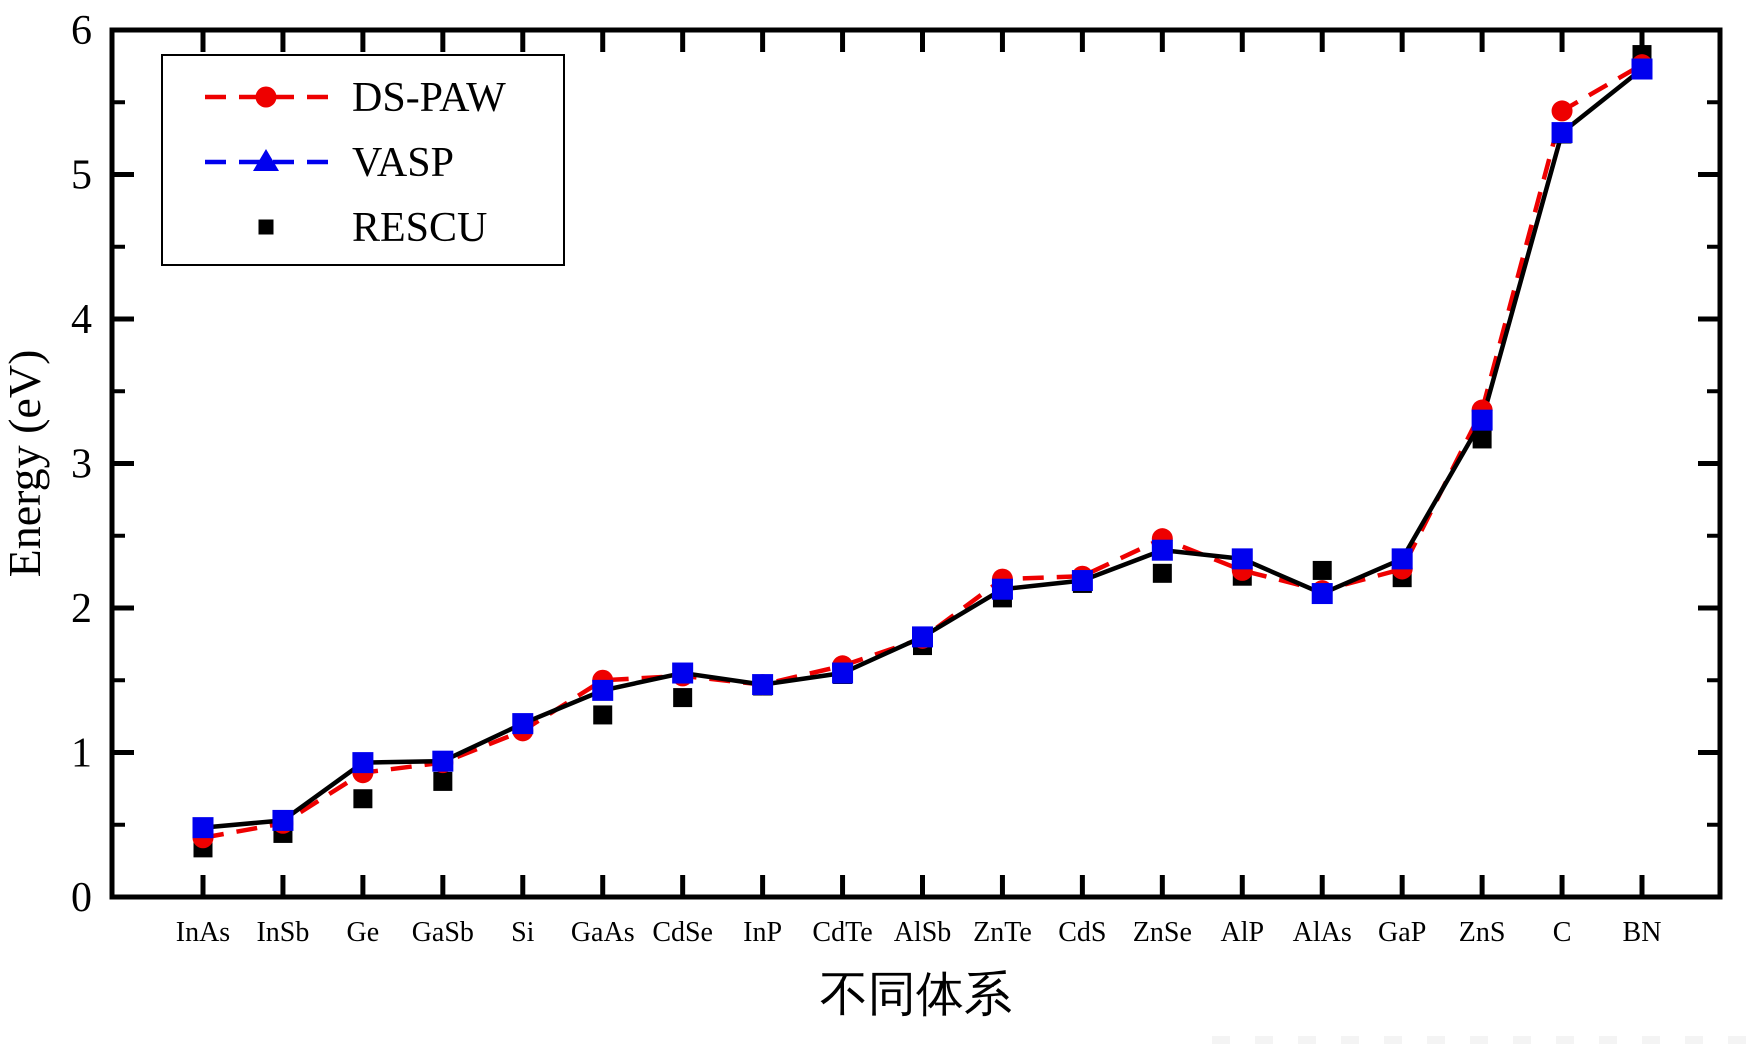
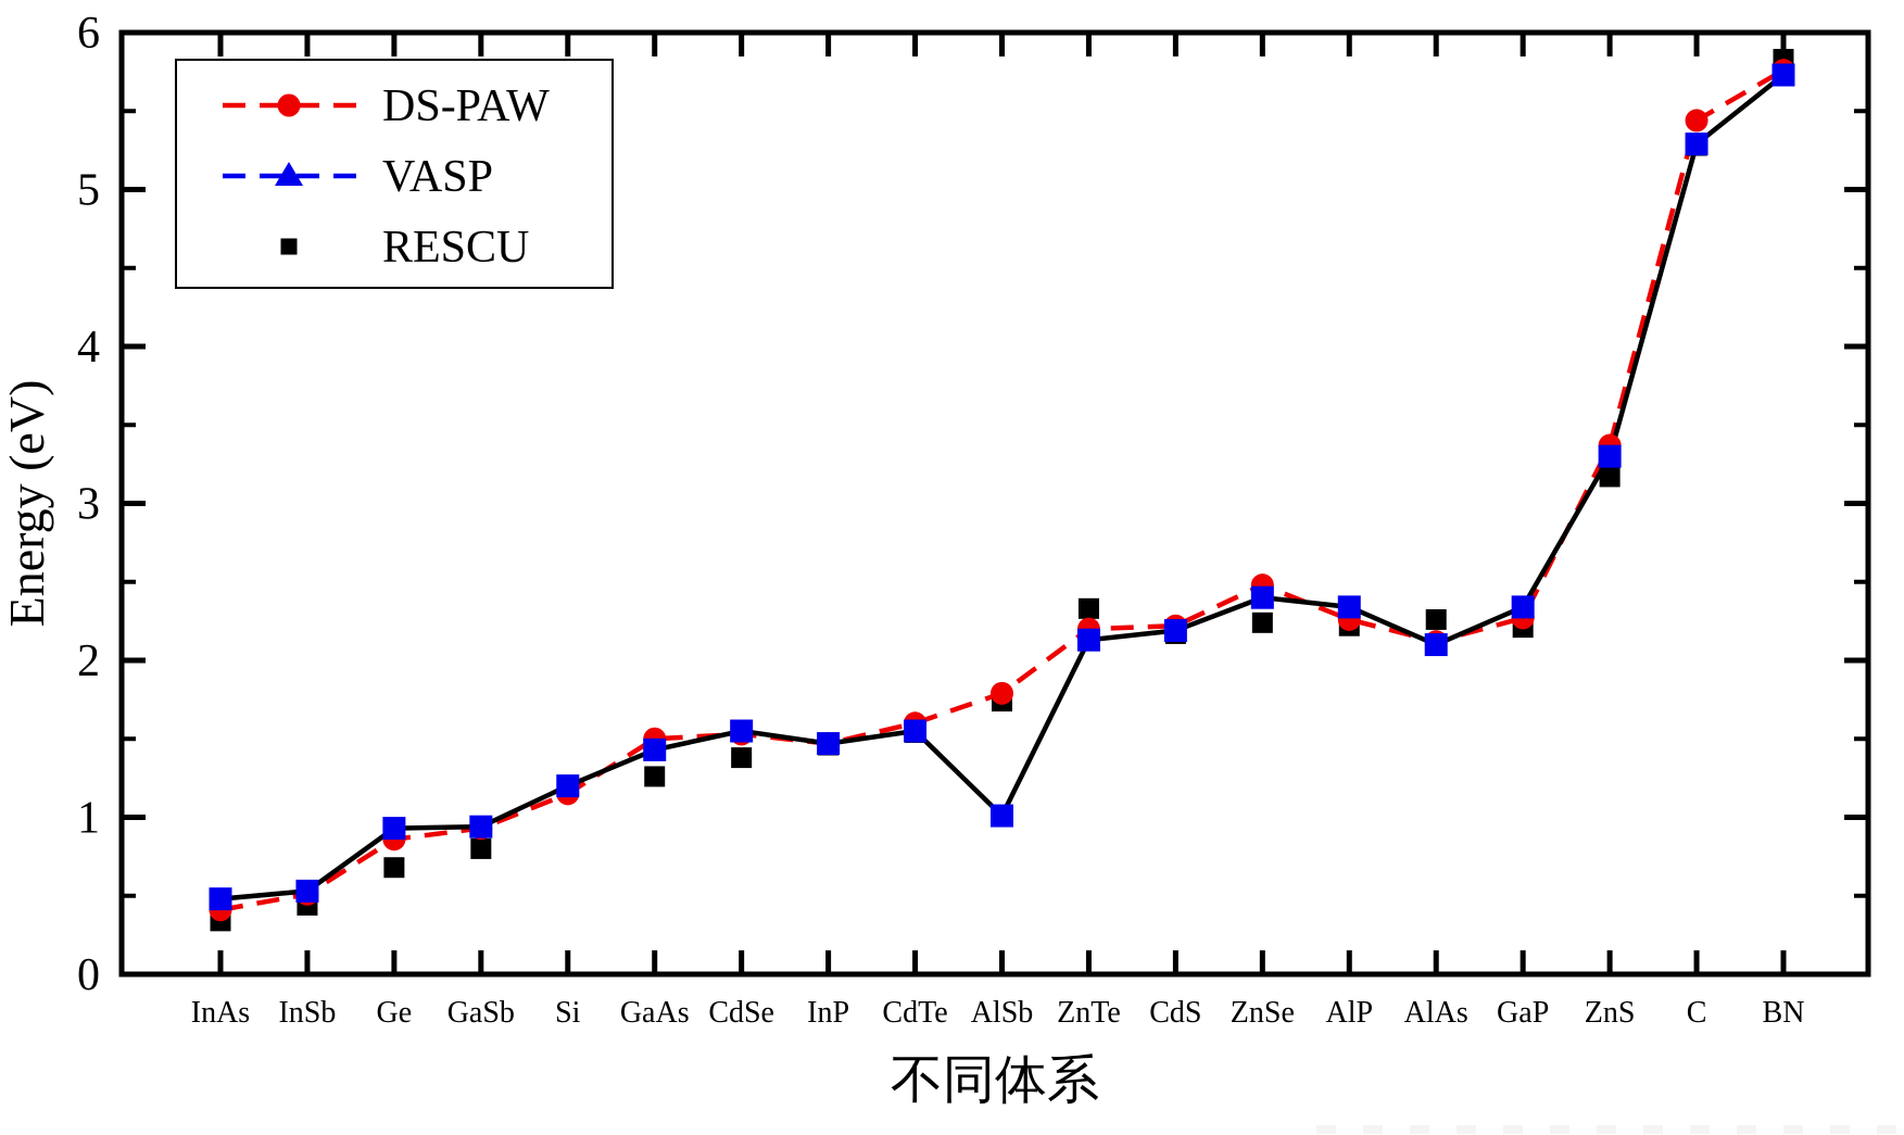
VASP/AlSb: 1.80 -> 1.01
RESCU/ZnTe: 2.07 -> 2.33
